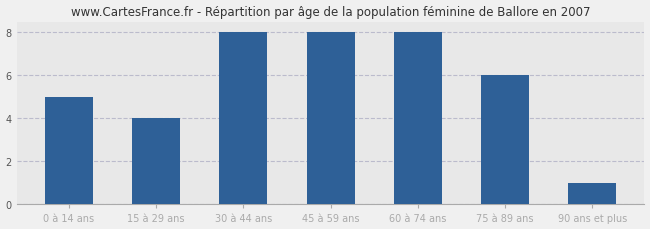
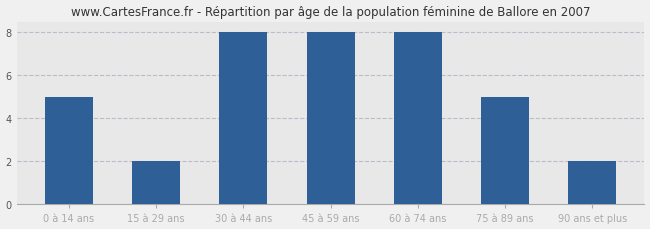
15 à 29 ans: 4 -> 2
75 à 89 ans: 6 -> 5
90 ans et plus: 1 -> 2
